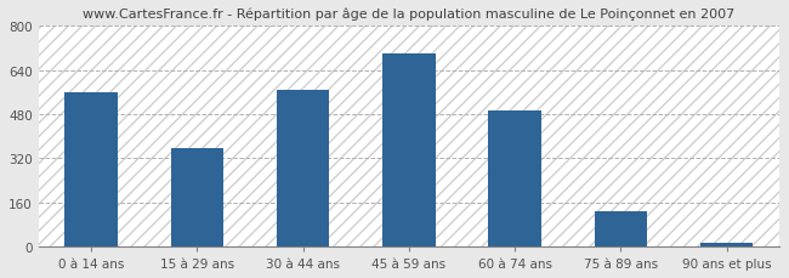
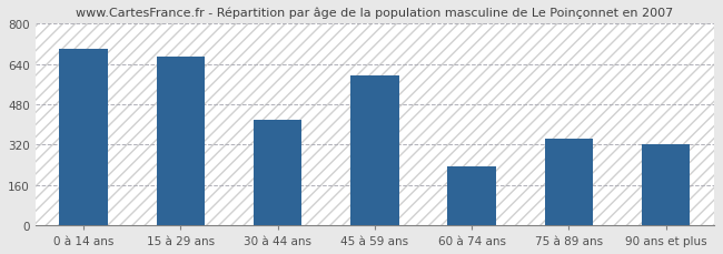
0 à 14 ans: 560 -> 700
15 à 29 ans: 355 -> 670
30 à 44 ans: 570 -> 420
45 à 59 ans: 700 -> 595
60 à 74 ans: 495 -> 235
75 à 89 ans: 128 -> 345
90 ans et plus: 12 -> 320
